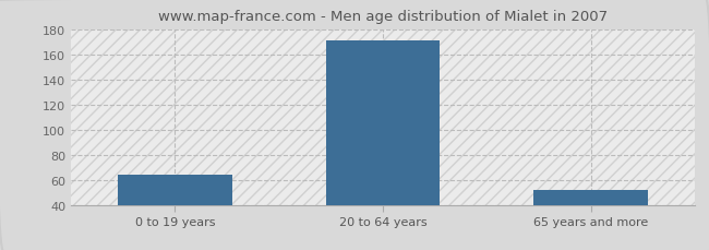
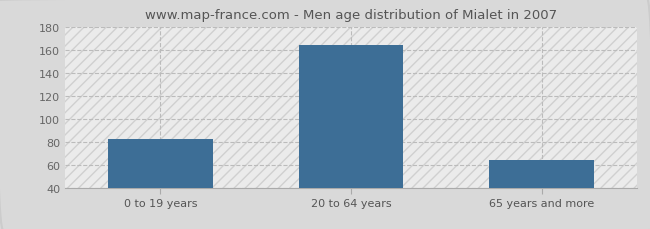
0 to 19 years: 64 -> 82
20 to 64 years: 171 -> 164
65 years and more: 52 -> 64
